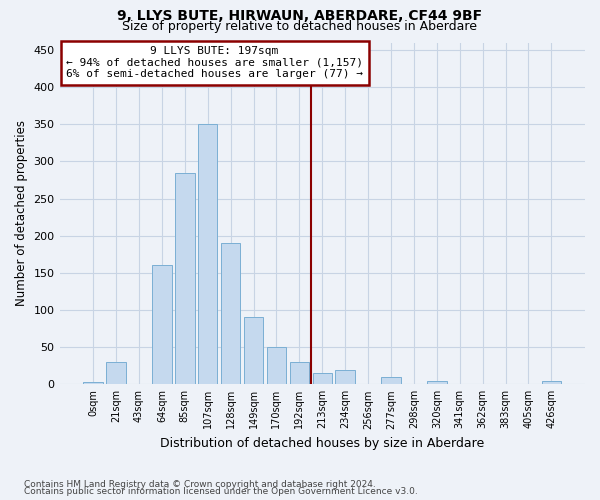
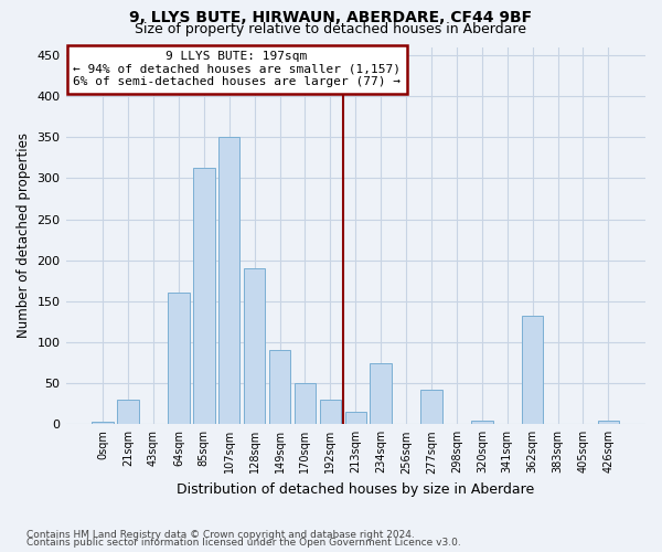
85sqm: 285 -> 312
234sqm: 19 -> 74
277sqm: 10 -> 42
362sqm: 1 -> 132
